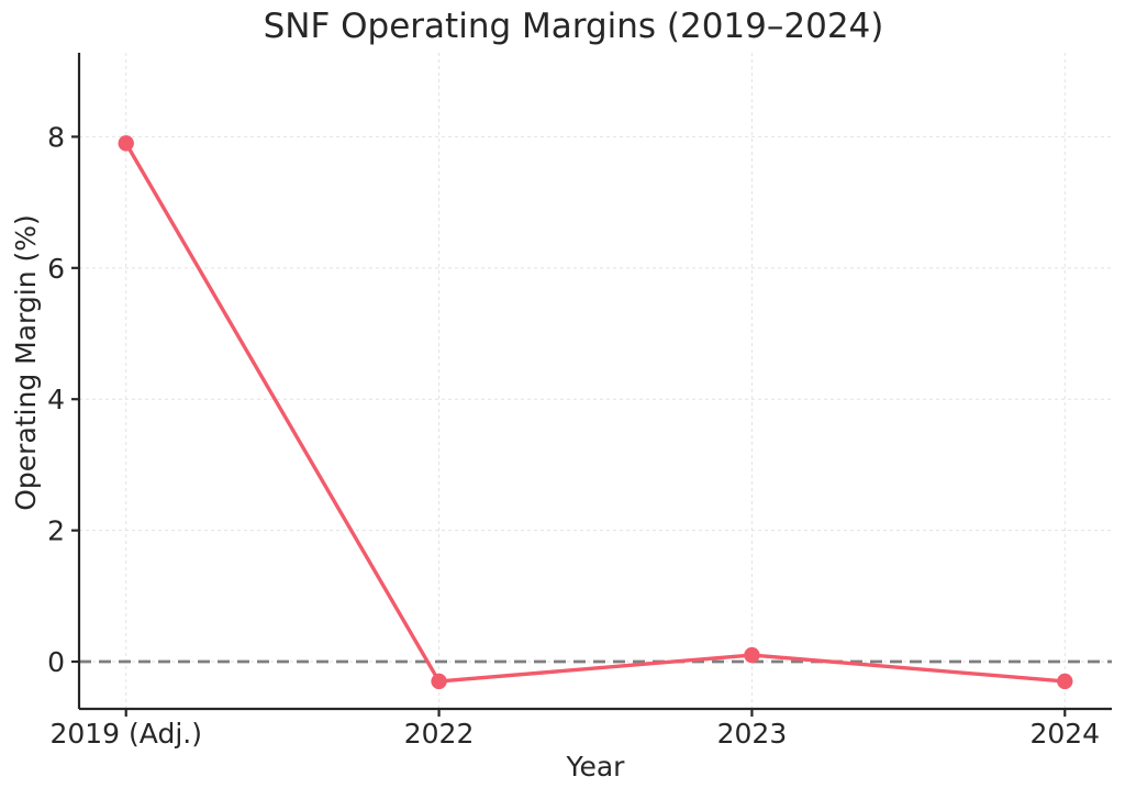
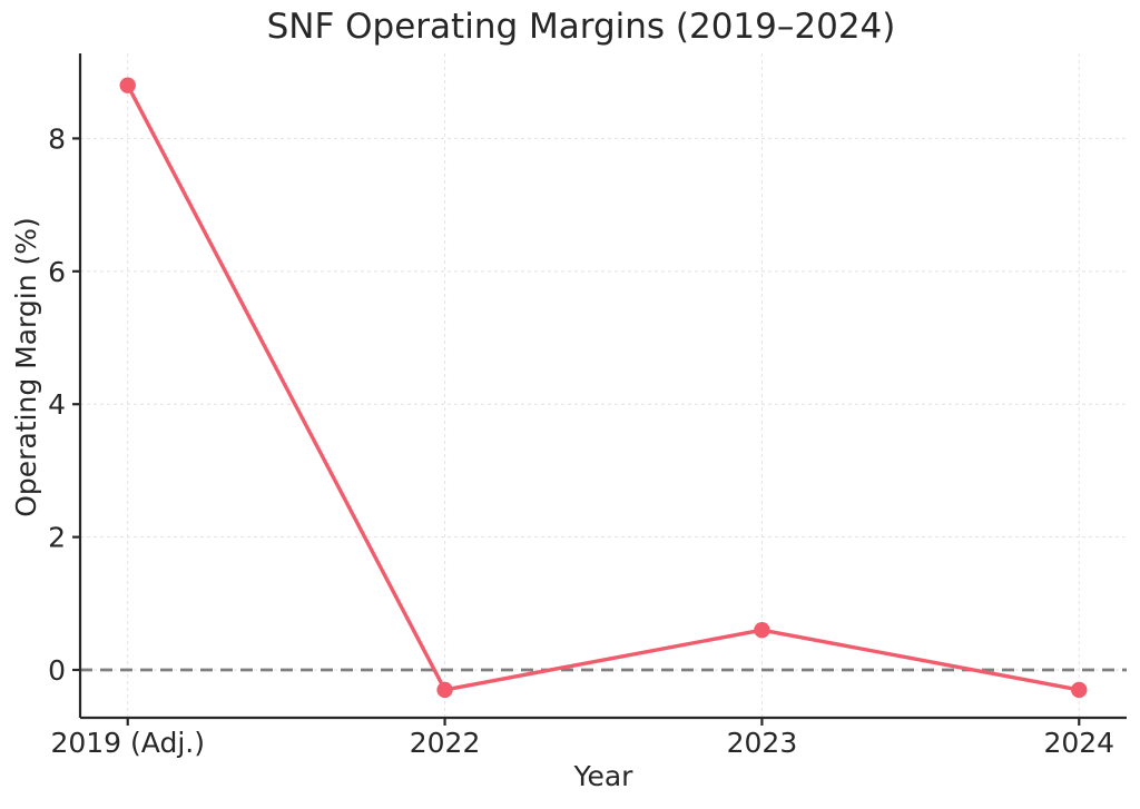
2019 (Adj.): 7.9 -> 8.8
2023: 0.1 -> 0.6
